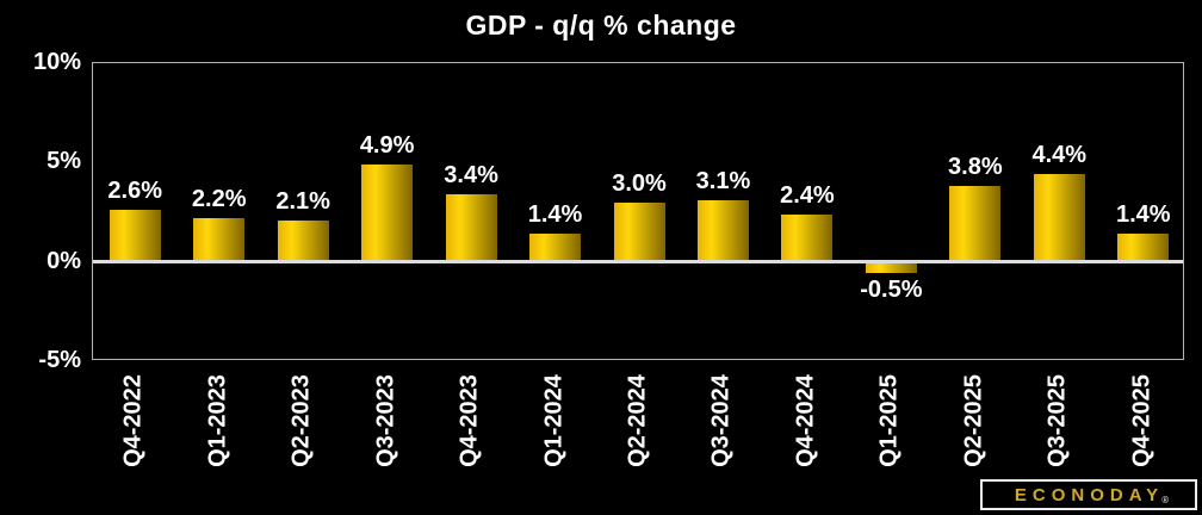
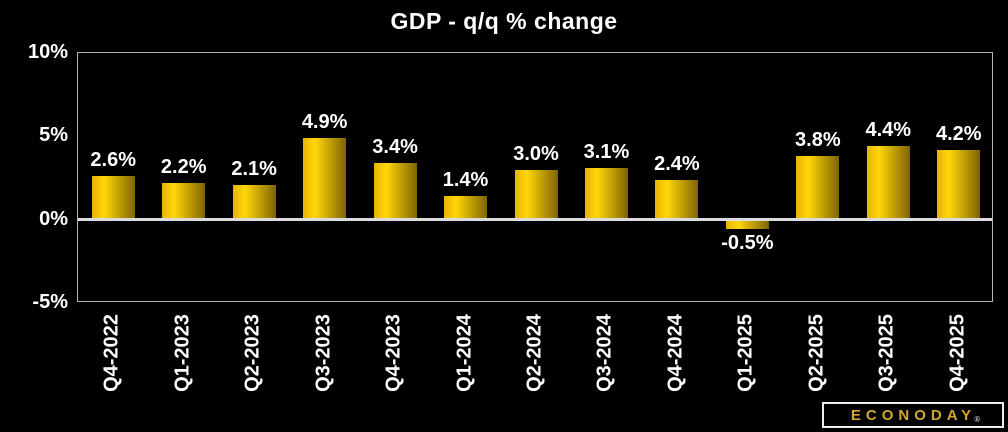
Q4-2025: 1.4% -> 4.2%
